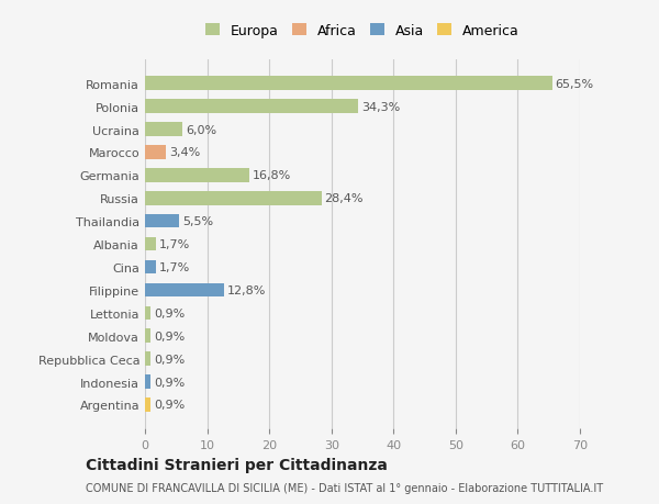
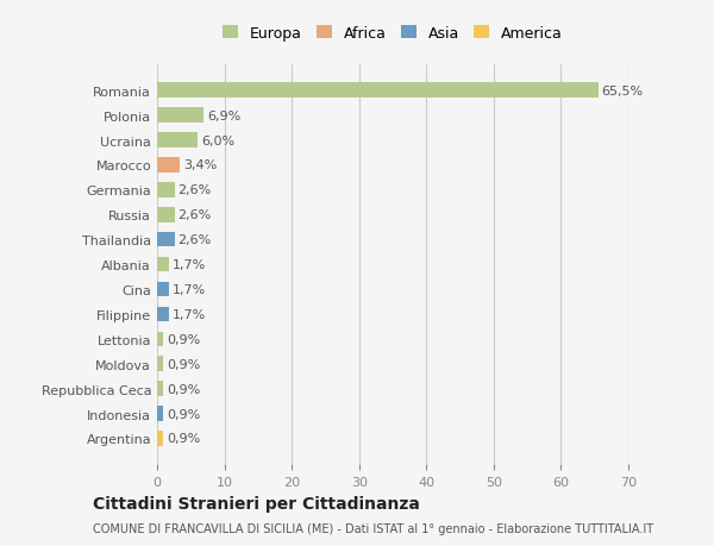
Polonia: 34,3% -> 6,9%
Germania: 16,8% -> 2,6%
Russia: 28,4% -> 2,6%
Thailandia: 5,5% -> 2,6%
Filippine: 12,8% -> 1,7%
